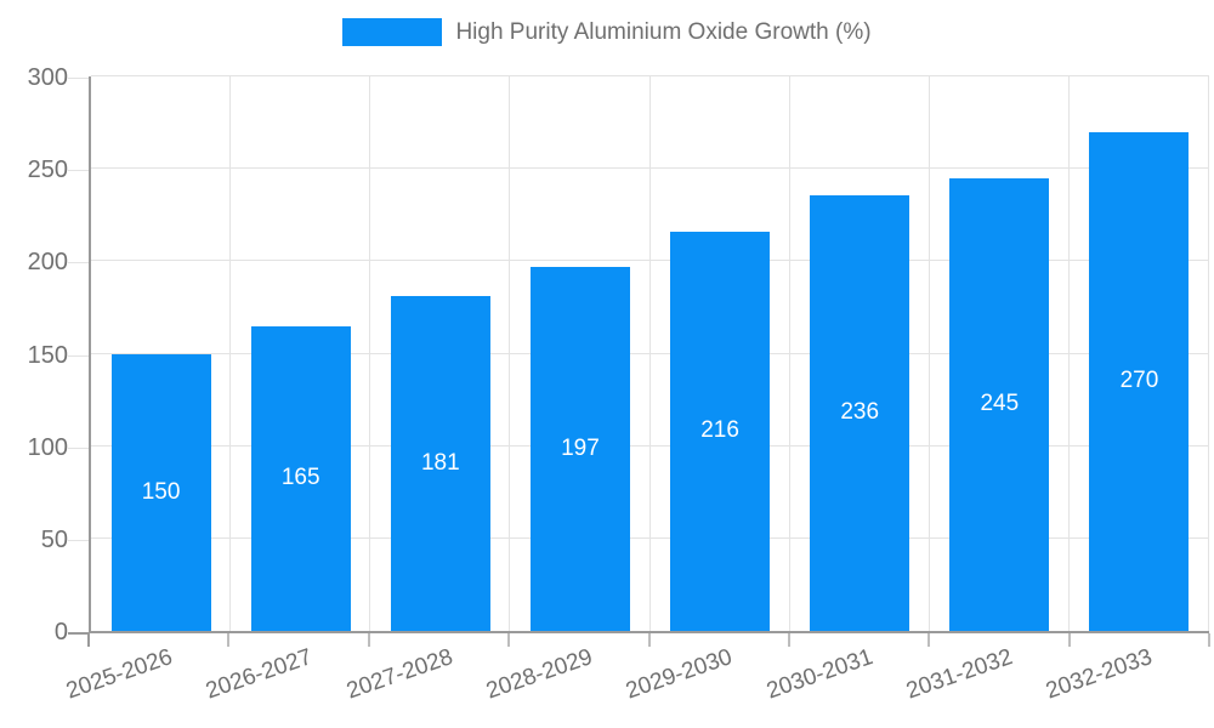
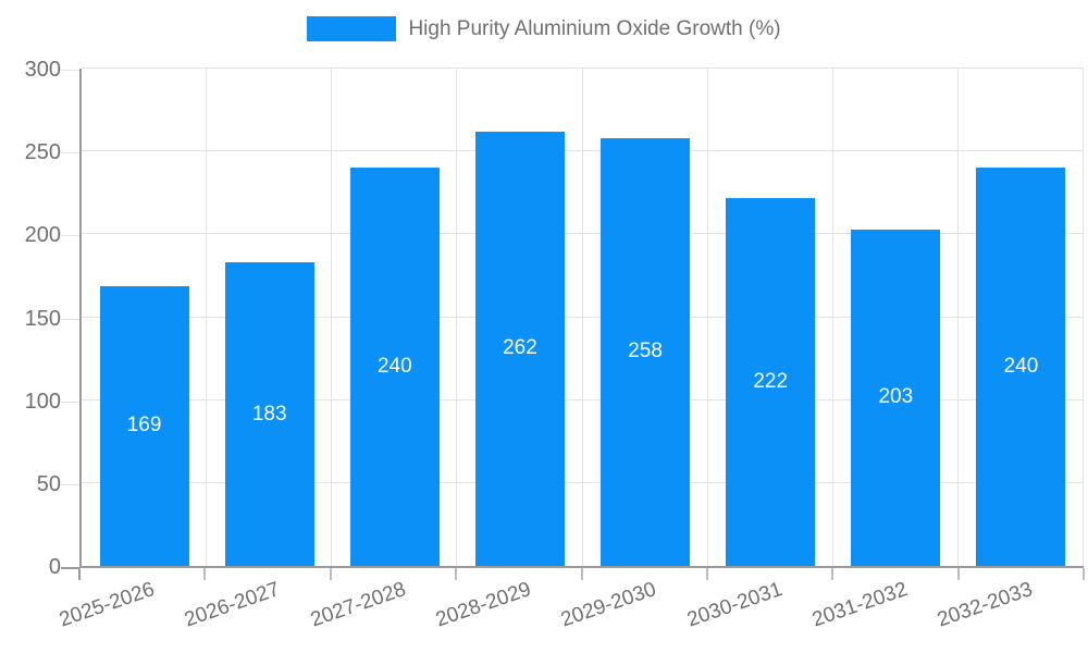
2025-2026: 150 -> 169
2026-2027: 165 -> 183
2027-2028: 181 -> 240
2028-2029: 197 -> 262
2029-2030: 216 -> 258
2030-2031: 236 -> 222
2031-2032: 245 -> 203
2032-2033: 270 -> 240
